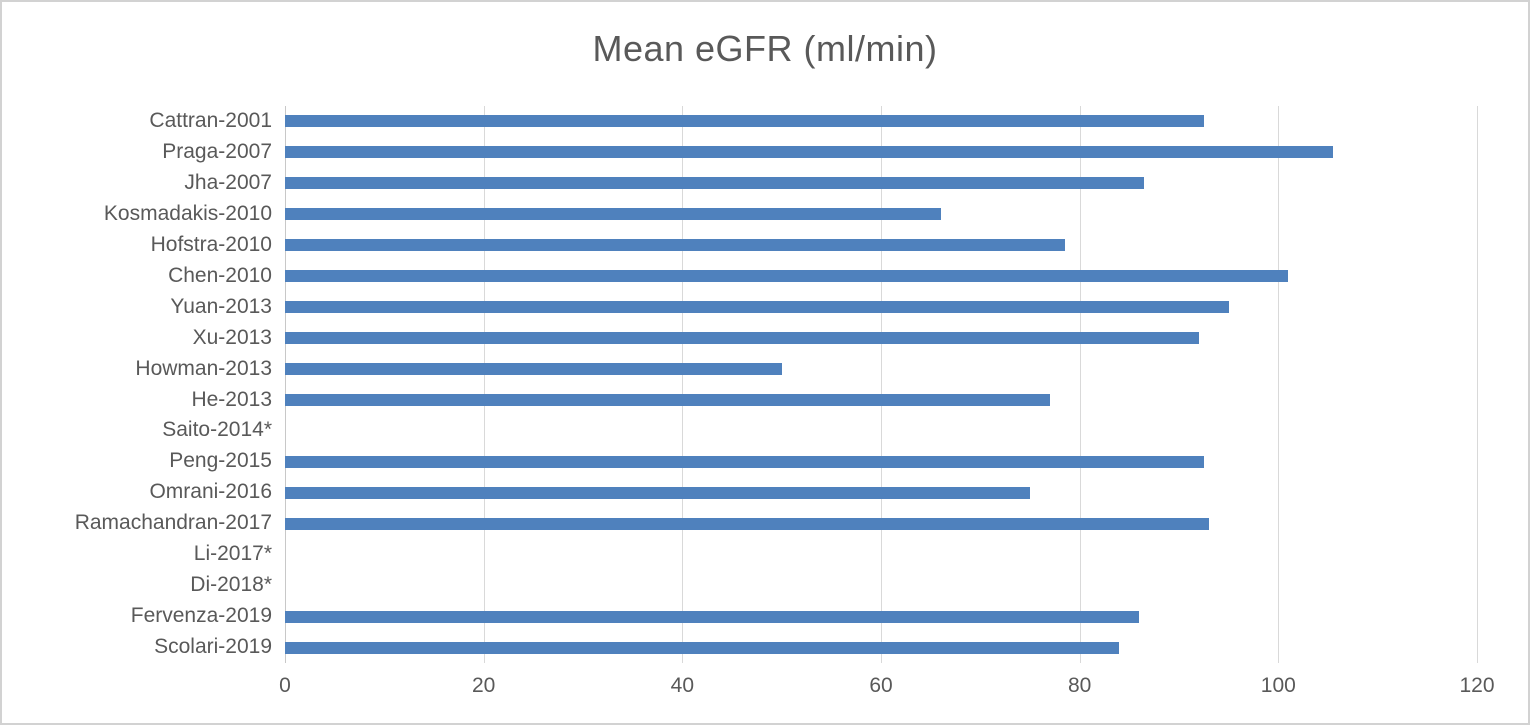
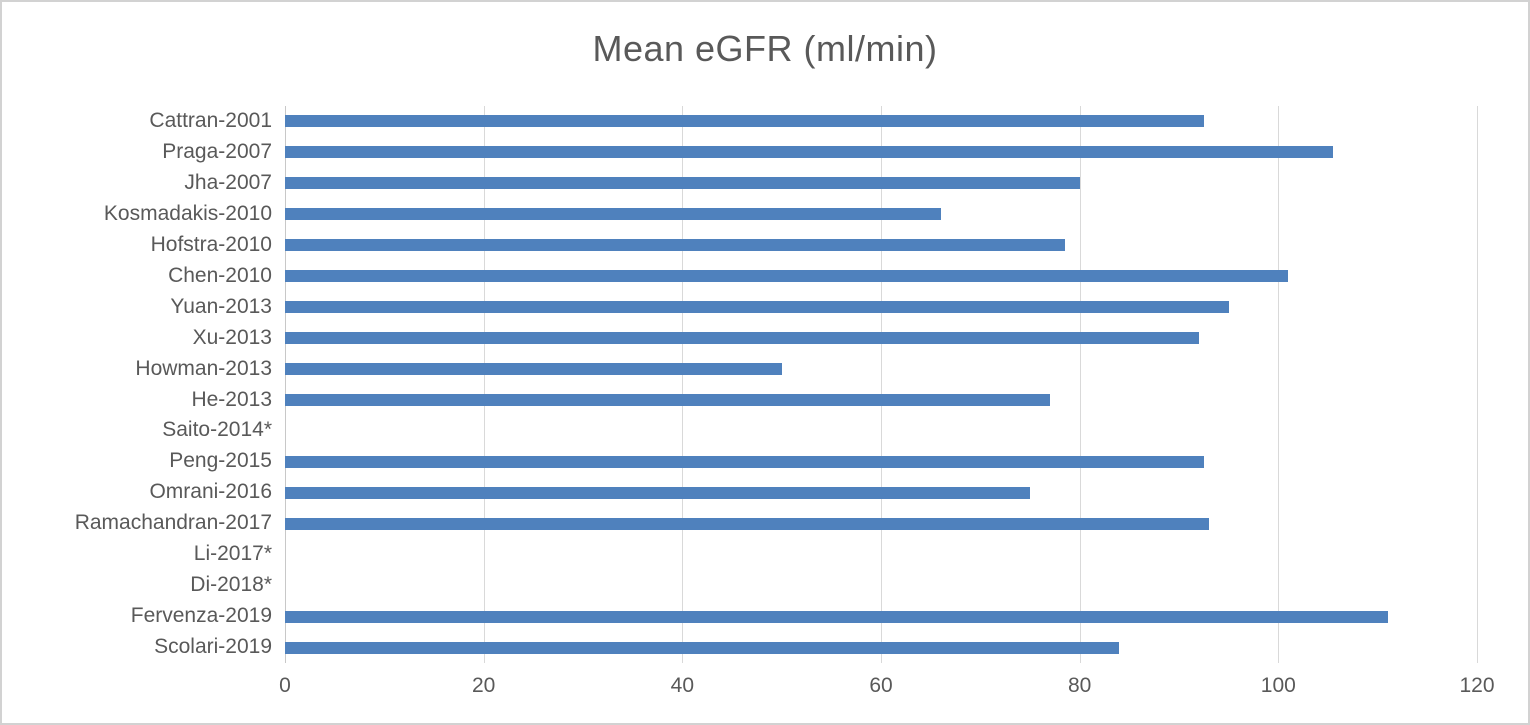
Jha-2007: 86 -> 80
Fervenza-2019: 86 -> 111
